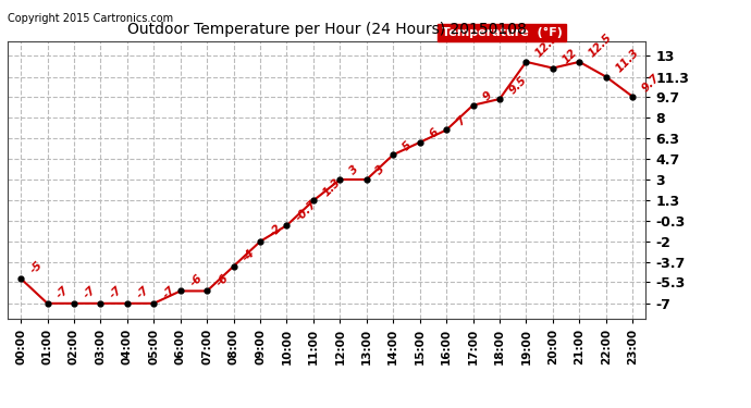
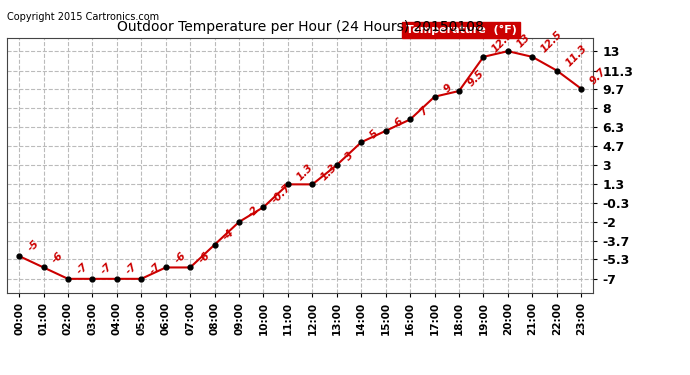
01:00: -7 -> -6
12:00: 3 -> 1.3
20:00: 12 -> 13
